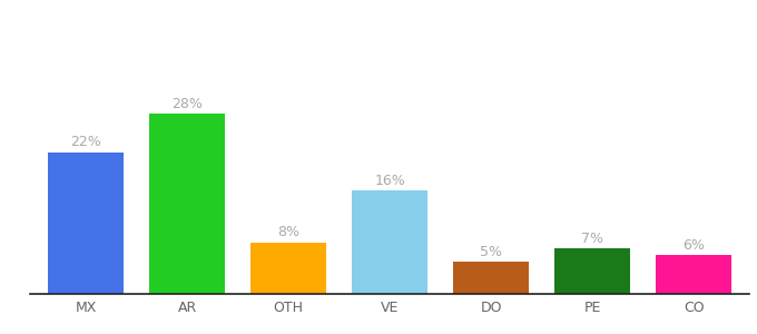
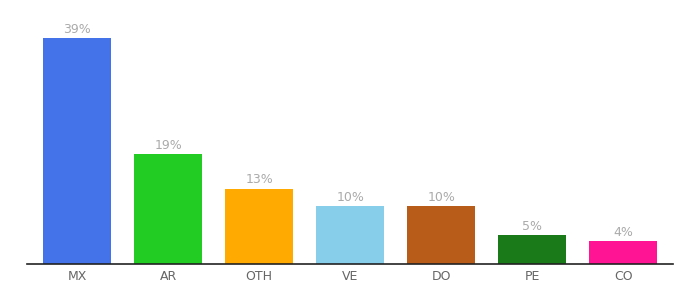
MX: 22% -> 39%
AR: 28% -> 19%
OTH: 8% -> 13%
VE: 16% -> 10%
DO: 5% -> 10%
PE: 7% -> 5%
CO: 6% -> 4%
